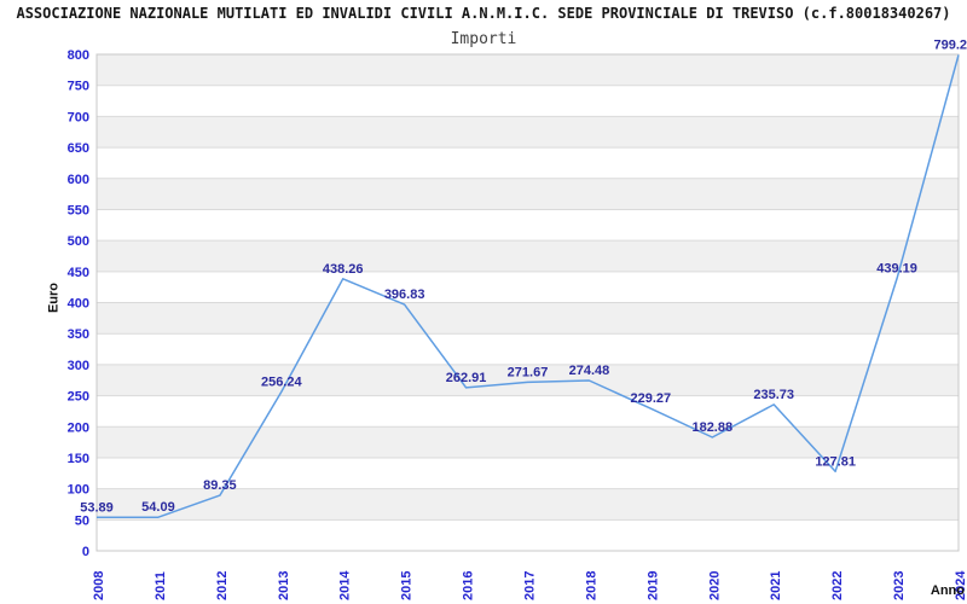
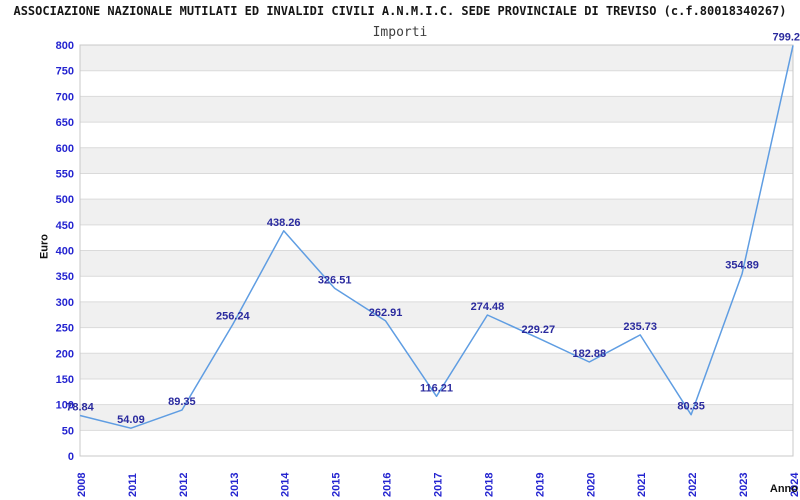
2008: 53.89 -> 78.84
2015: 396.83 -> 326.51
2017: 271.67 -> 116.21
2022: 127.81 -> 80.35
2023: 439.19 -> 354.89
